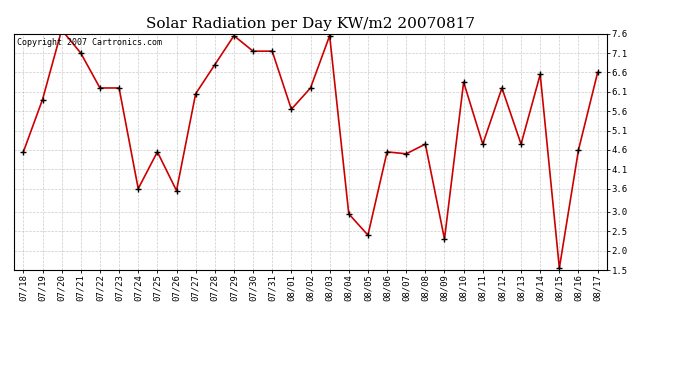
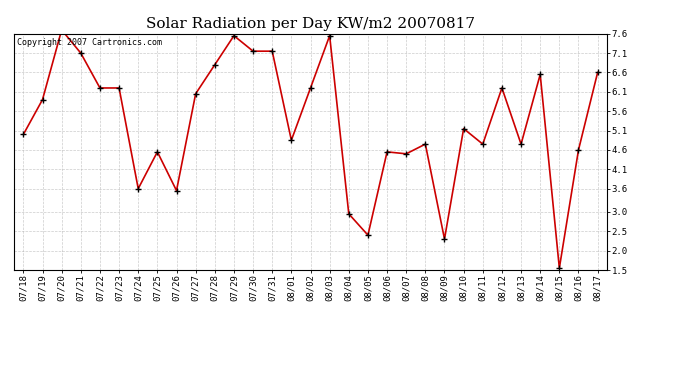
07/18: 4.55 -> 5.00
08/01: 5.65 -> 4.85
08/10: 6.35 -> 5.15
